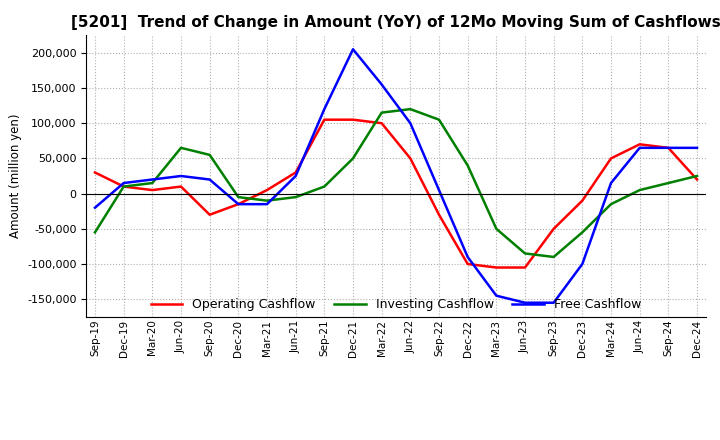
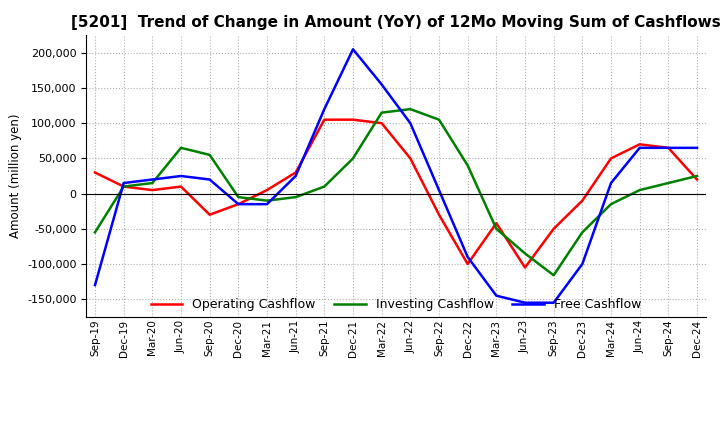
Free Cashflow/Sep-19: -20,000 -> -130,000
Operating Cashflow/Mar-23: -105,000 -> -42,000
Investing Cashflow/Sep-23: -90,000 -> -116,000
